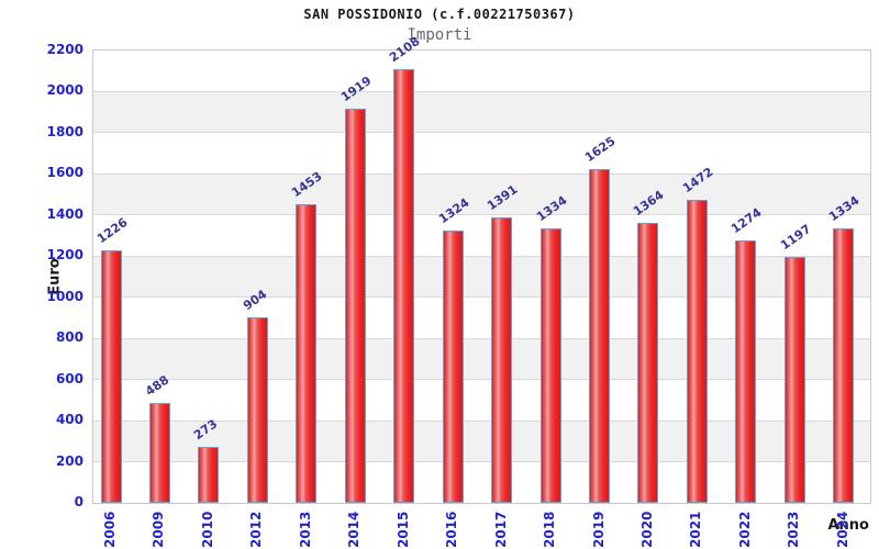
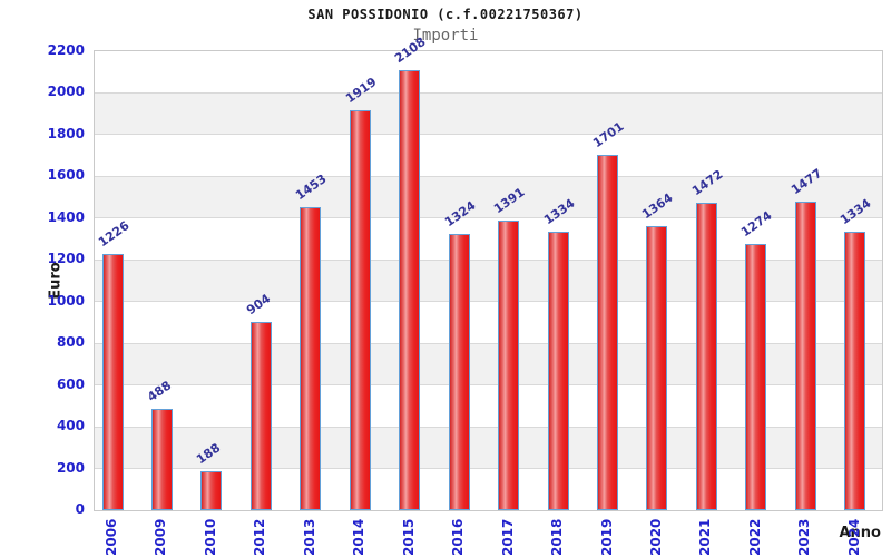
2010: 273 -> 188
2019: 1625 -> 1701
2023: 1197 -> 1477
